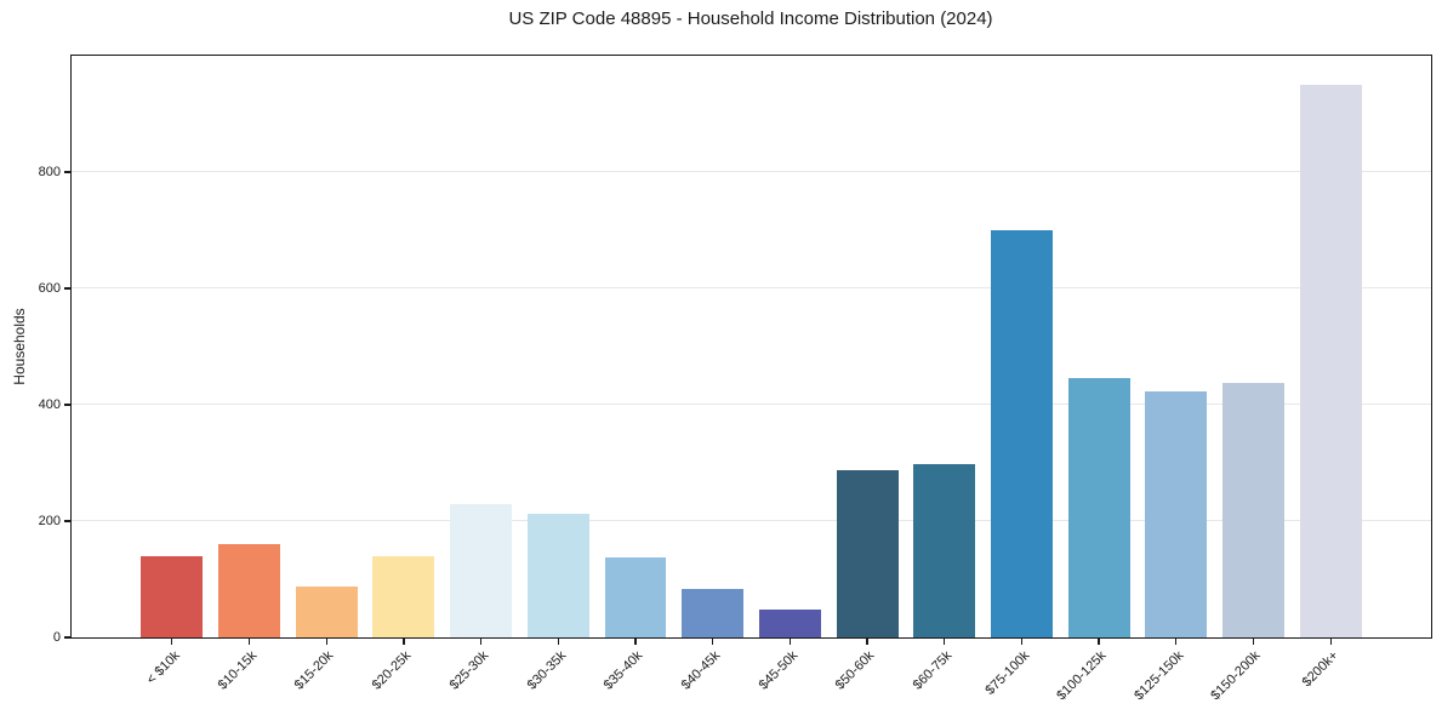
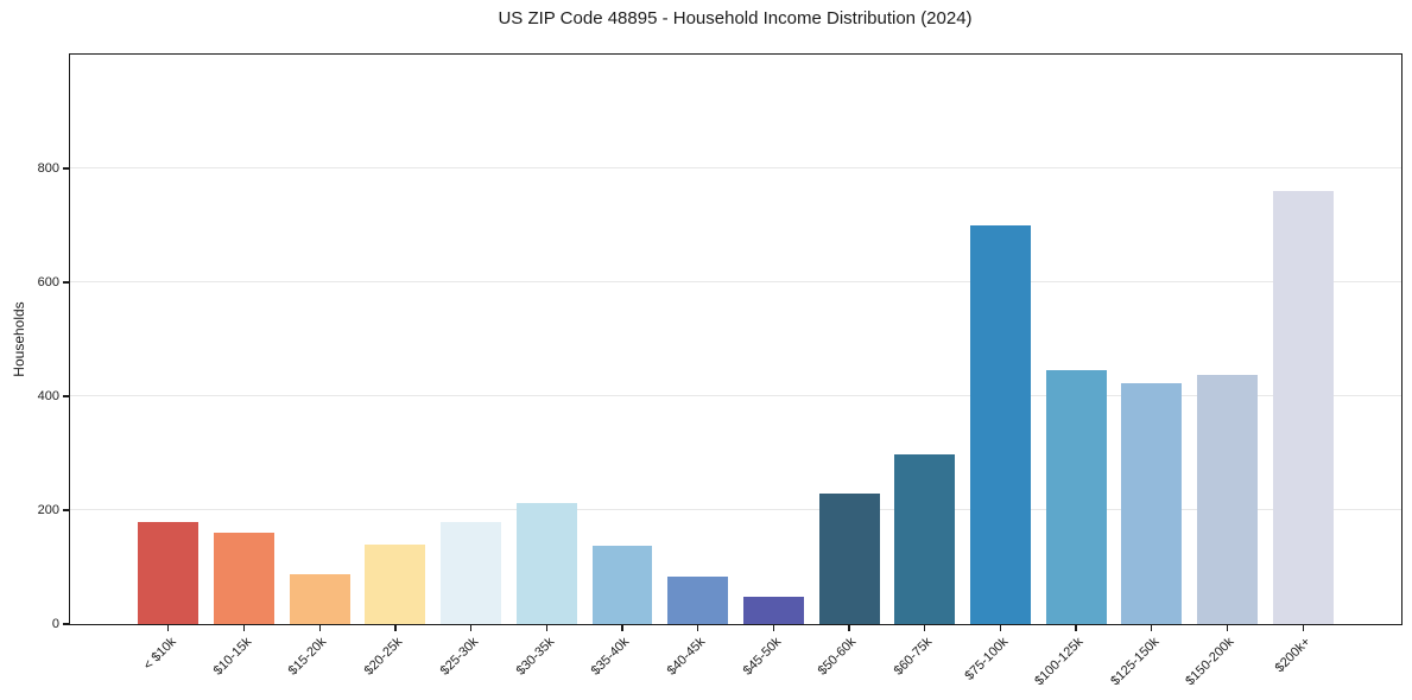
< $10k: 140 -> 180
$25-30k: 230 -> 180
$50-60k: 290 -> 230
$200k+: 950 -> 760
